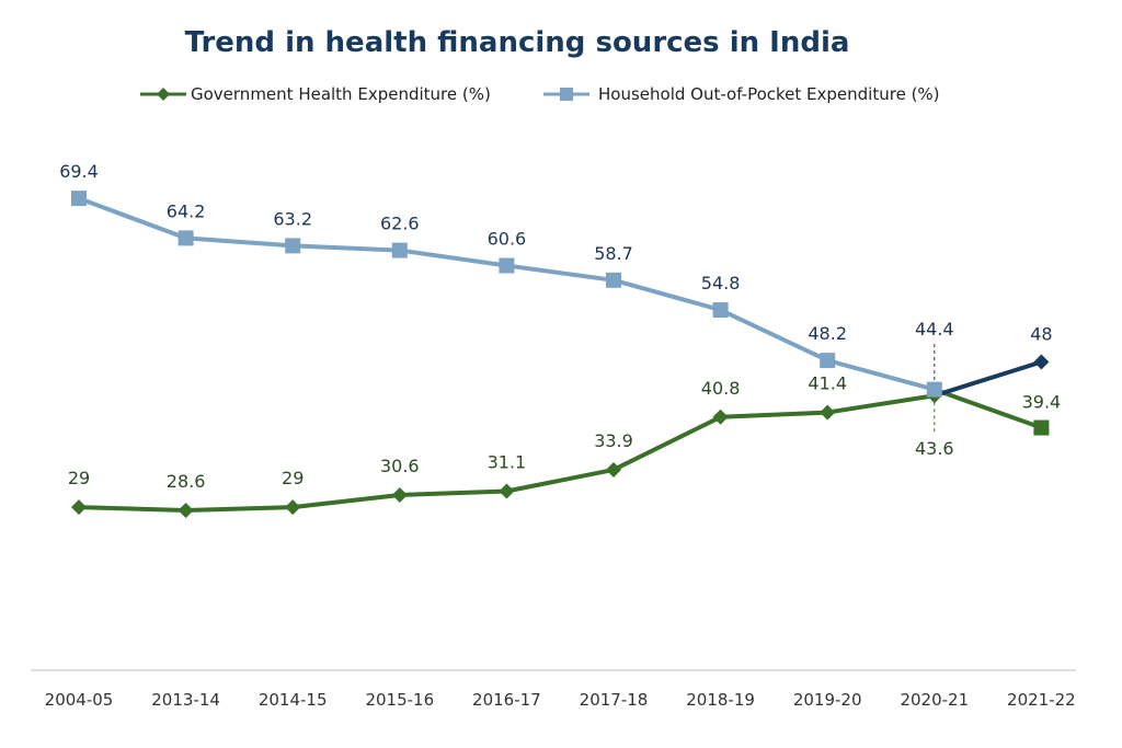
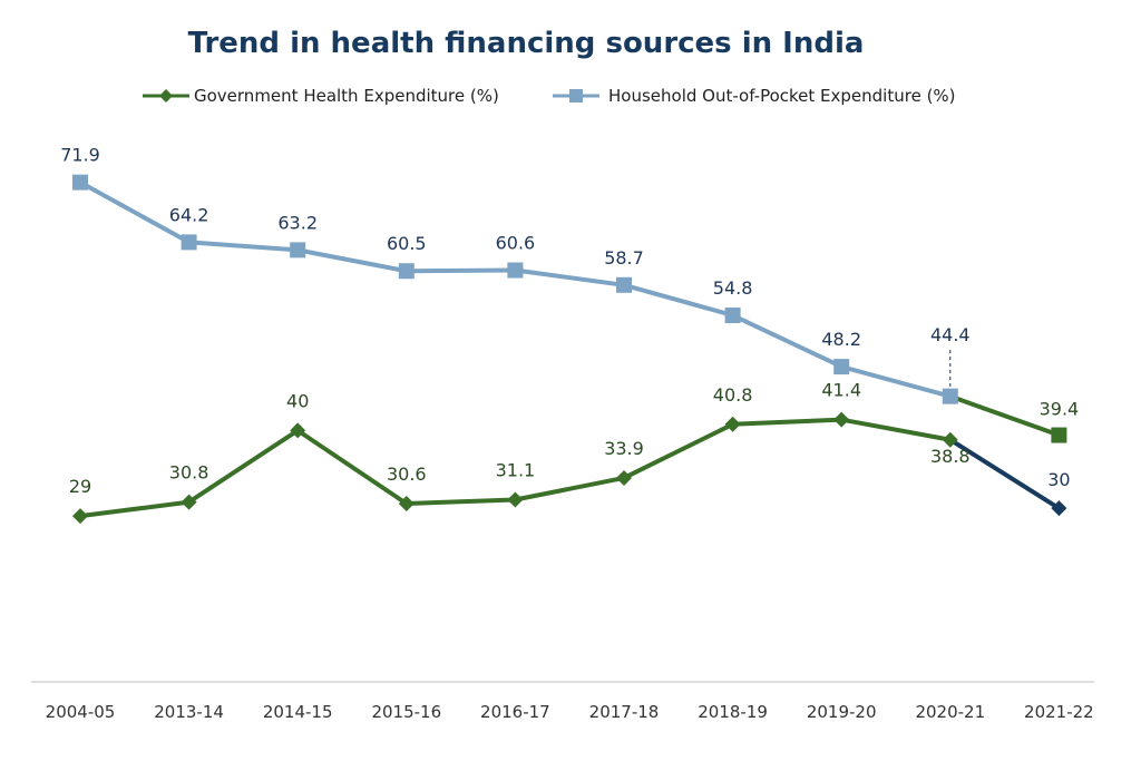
Household Out-of-Pocket Expenditure (%)/2004-05: 69.4 -> 71.9
Government Health Expenditure (%)/2013-14: 28.6 -> 30.8
Government Health Expenditure (%)/2014-15: 29 -> 40
Household Out-of-Pocket Expenditure (%)/2015-16: 62.6 -> 60.5
Government Health Expenditure (%)/2020-21: 43.6 -> 38.8
Government Health Expenditure (%)/2021-22: 48 -> 30
